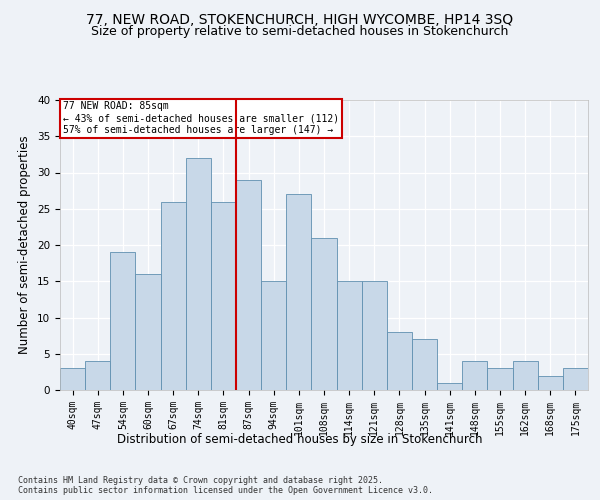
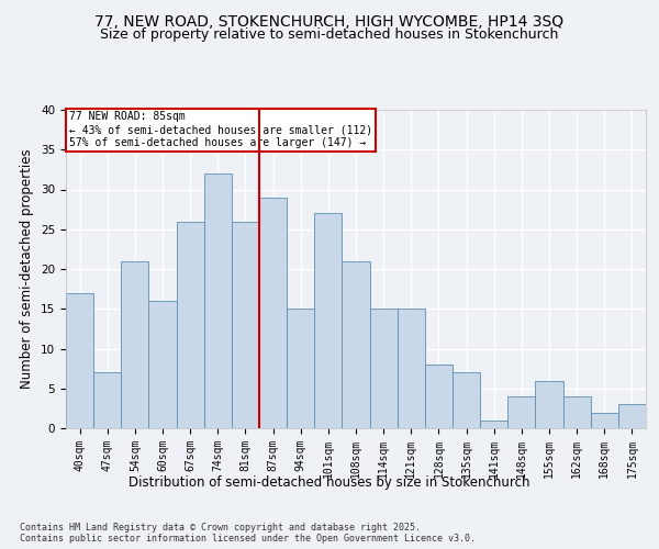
40sqm: 3 -> 17
47sqm: 4 -> 7
54sqm: 19 -> 21
155sqm: 3 -> 6
